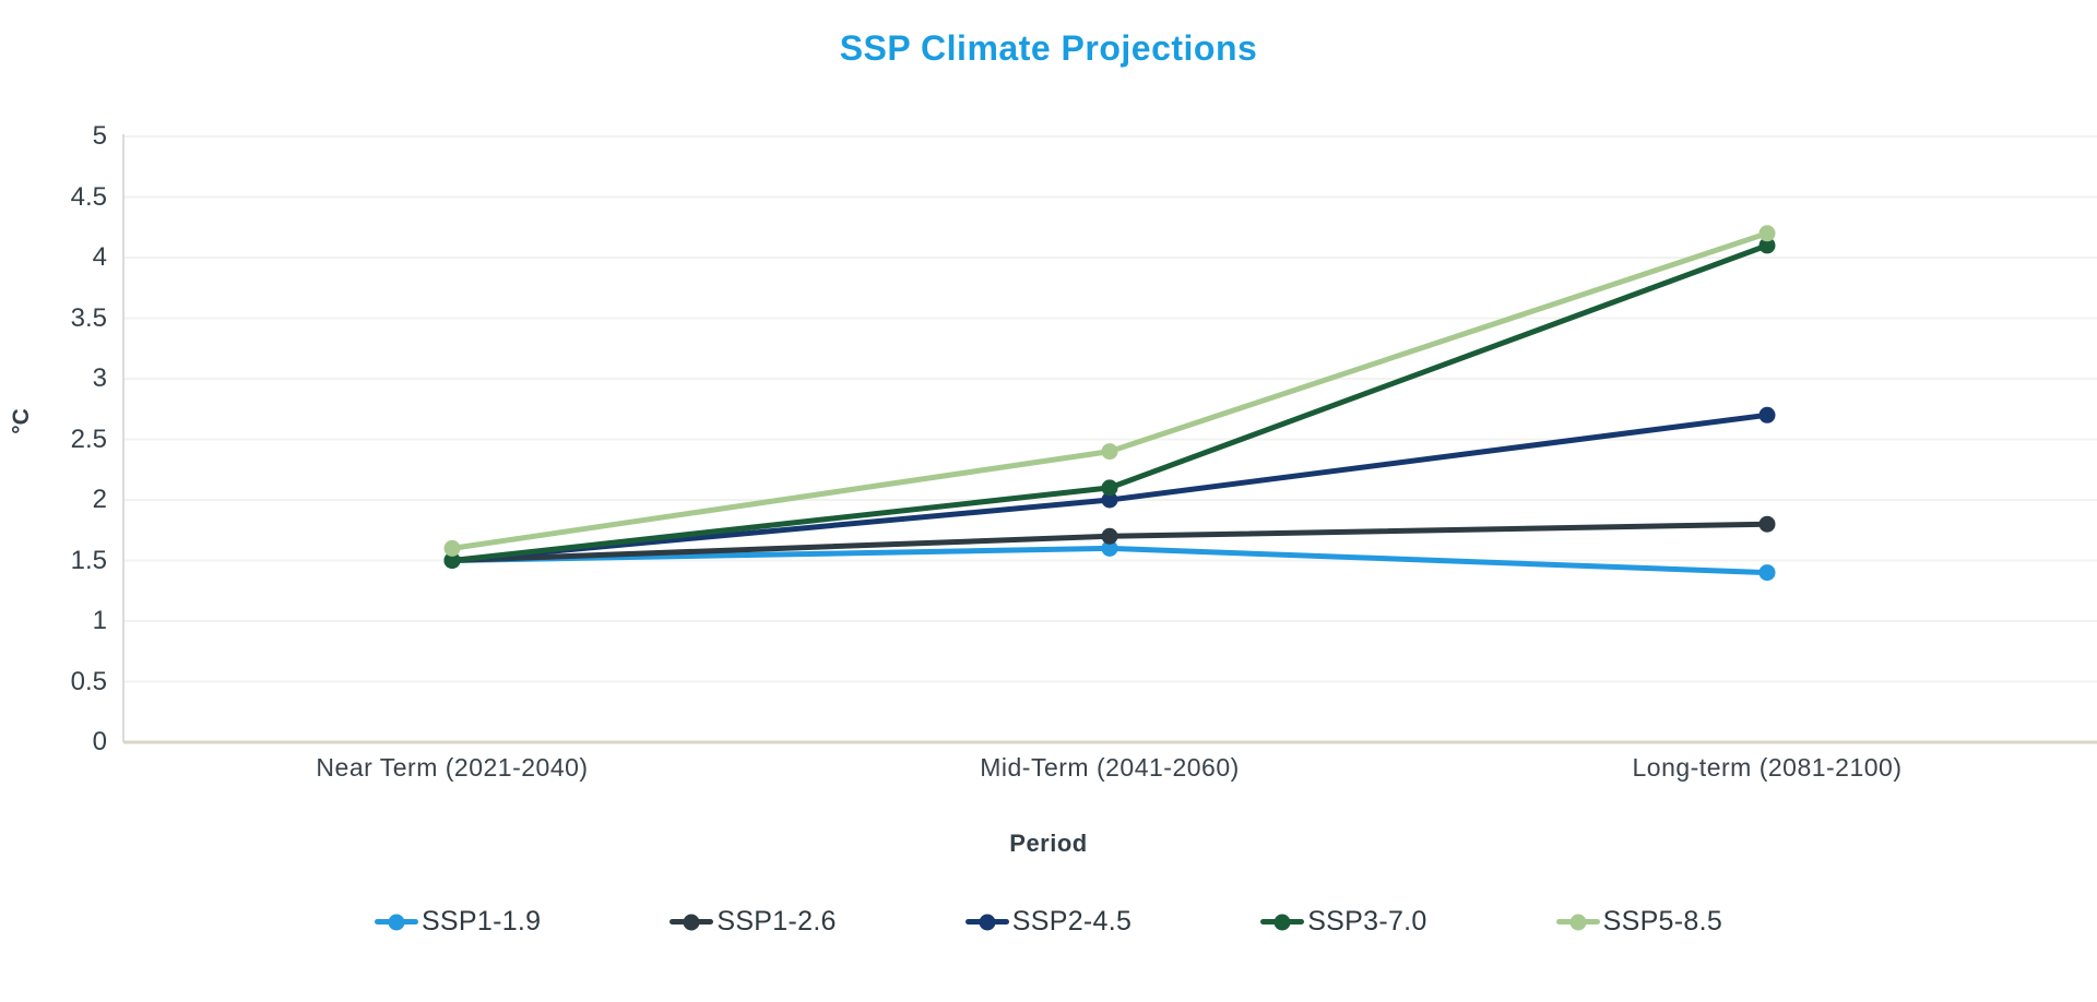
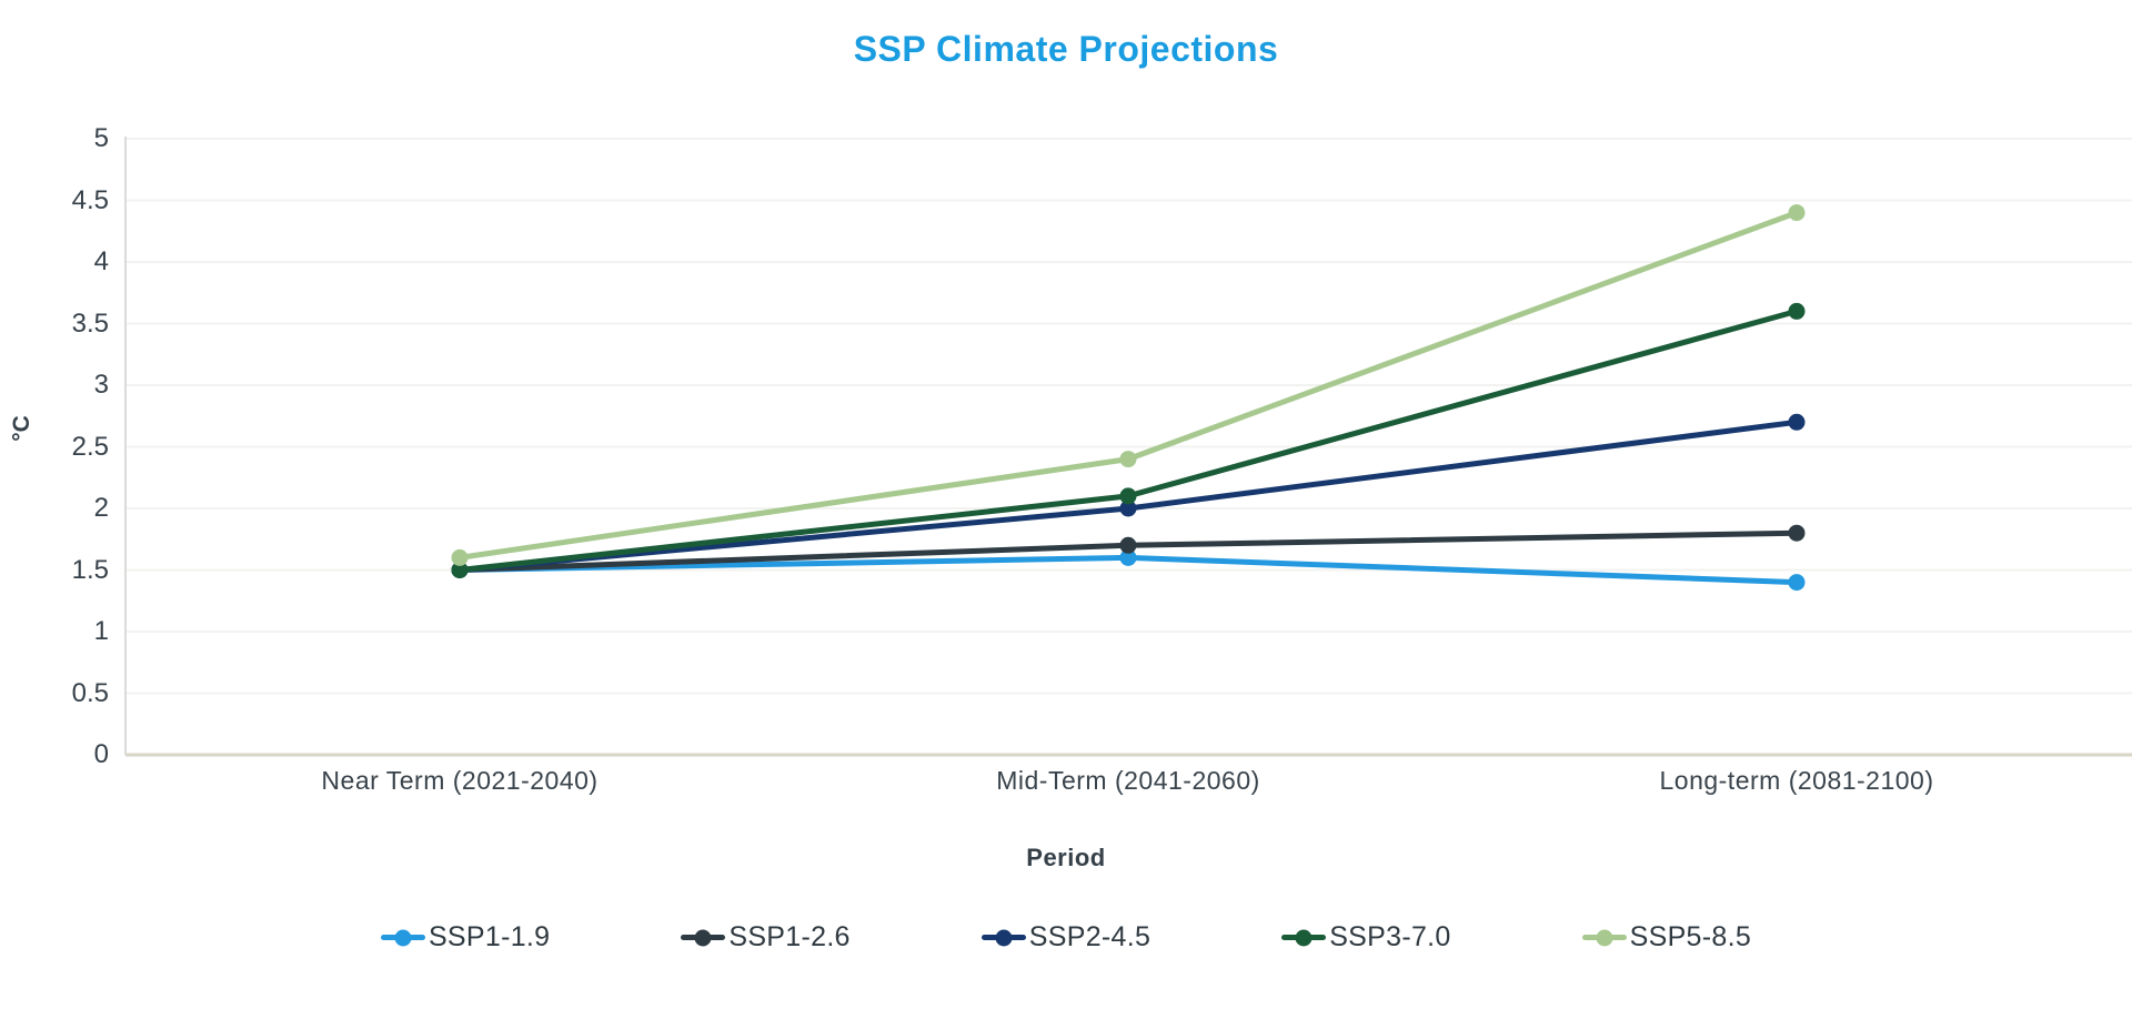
SSP3-7.0/Long-term (2081-2100): 4.1 -> 3.6
SSP5-8.5/Long-term (2081-2100): 4.2 -> 4.4
